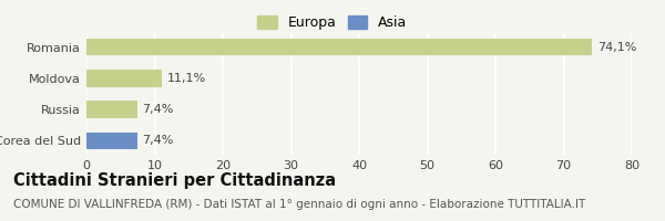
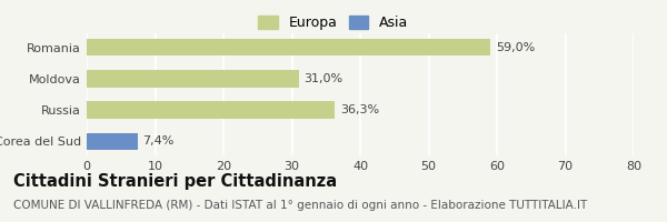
Romania: 74,1% -> 59,0%
Moldova: 11,1% -> 31,0%
Russia: 7,4% -> 36,3%
